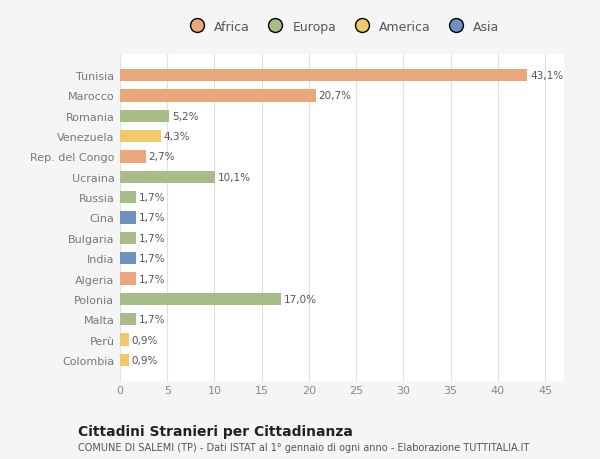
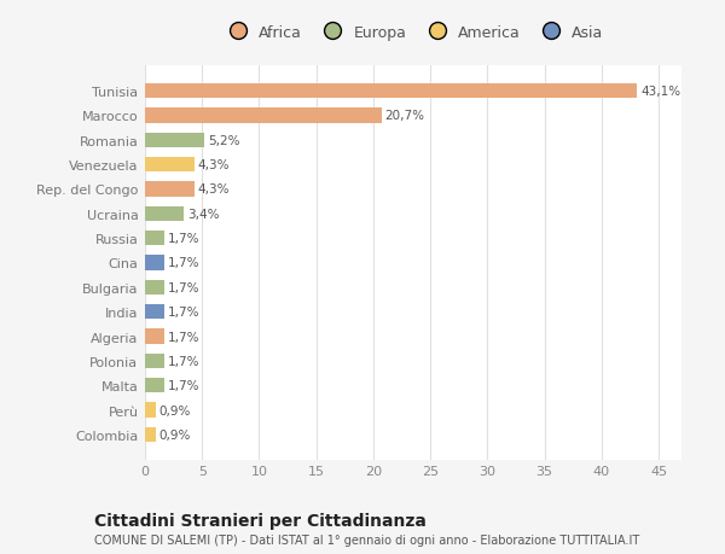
Rep. del Congo: 2,7% -> 4,3%
Ucraina: 10,1% -> 3,4%
Polonia: 17,0% -> 1,7%
